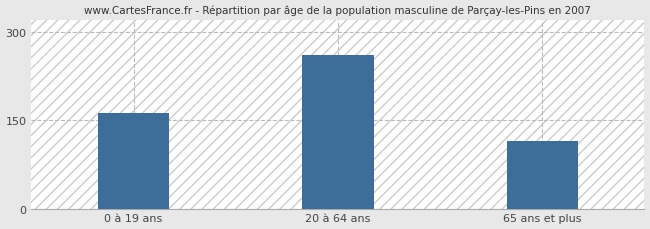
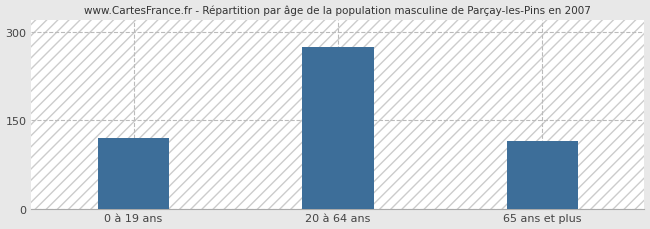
0 à 19 ans: 162 -> 120
20 à 64 ans: 260 -> 275
